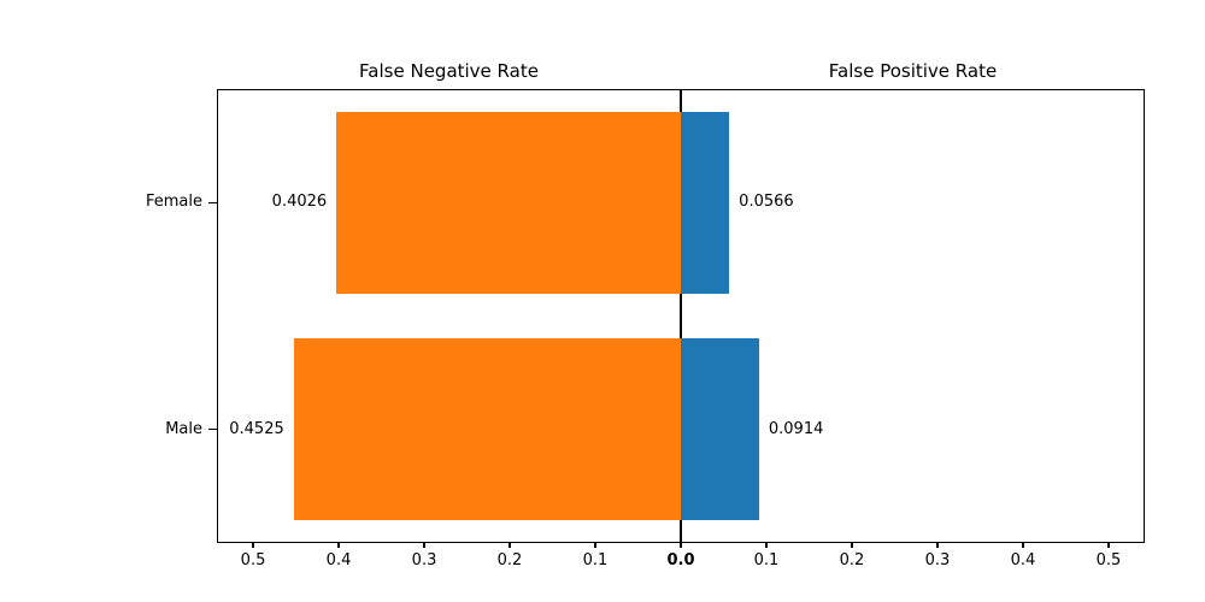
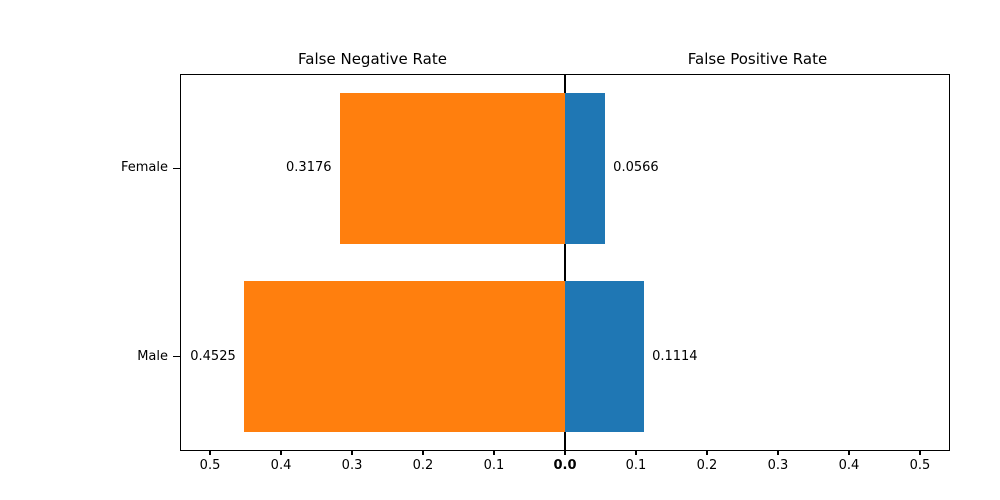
False Negative Rate/Female: 0.4026 -> 0.3176
False Positive Rate/Male: 0.0914 -> 0.1114
